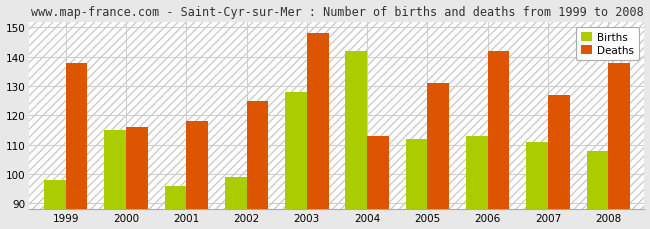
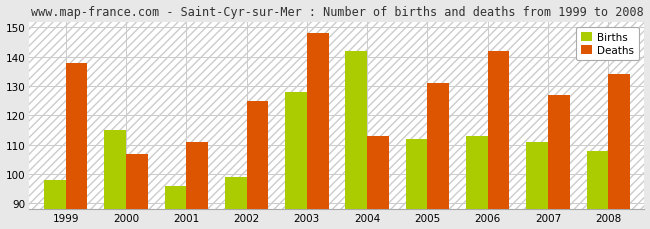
Deaths/2000: 116 -> 107
Deaths/2001: 118 -> 111
Deaths/2008: 138 -> 134
